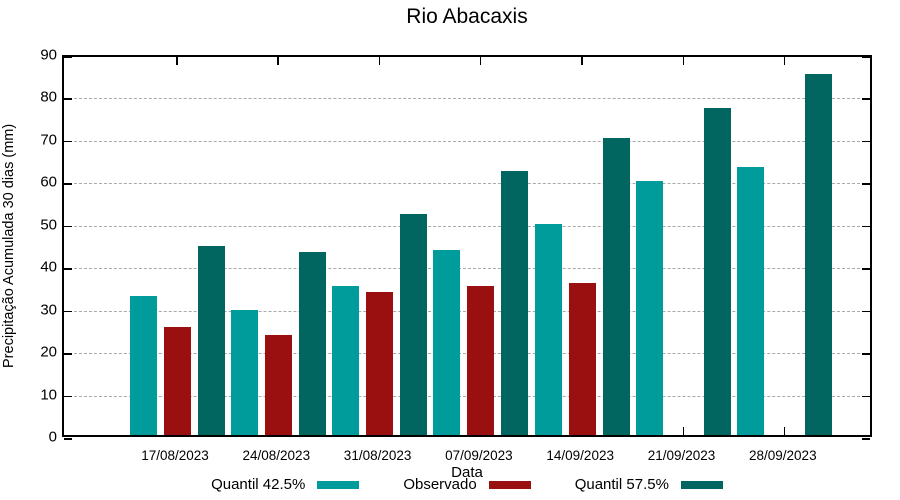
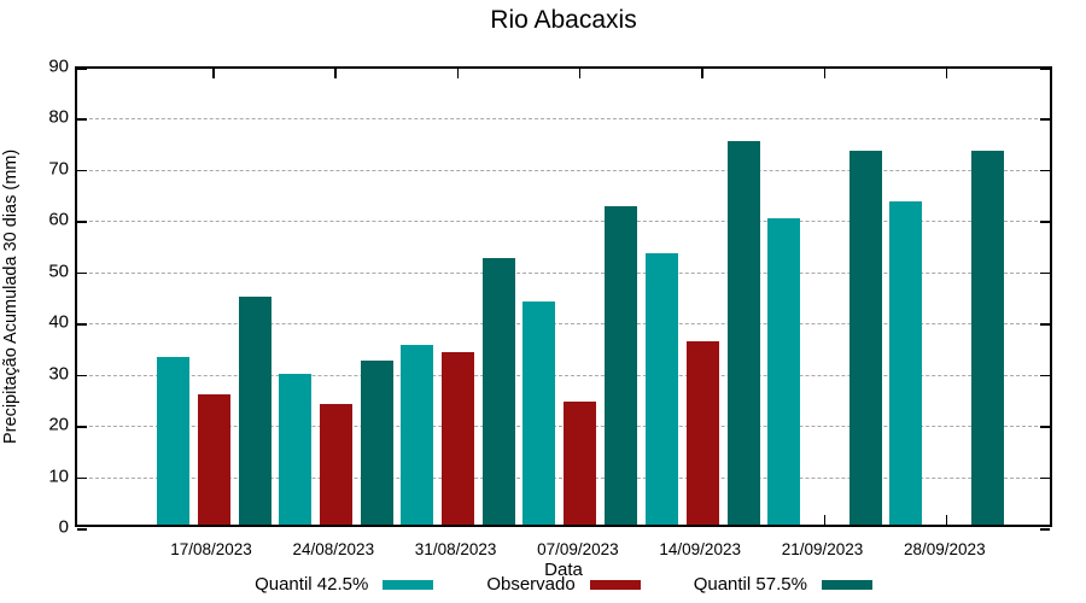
Quantil 57.5%/24/08/2023: 43 -> 32
Observado/07/09/2023: 35 -> 24
Quantil 42.5%/14/09/2023: 50 -> 53
Quantil 57.5%/14/09/2023: 70 -> 75
Quantil 57.5%/21/09/2023: 77 -> 73
Quantil 57.5%/28/09/2023: 85 -> 73
